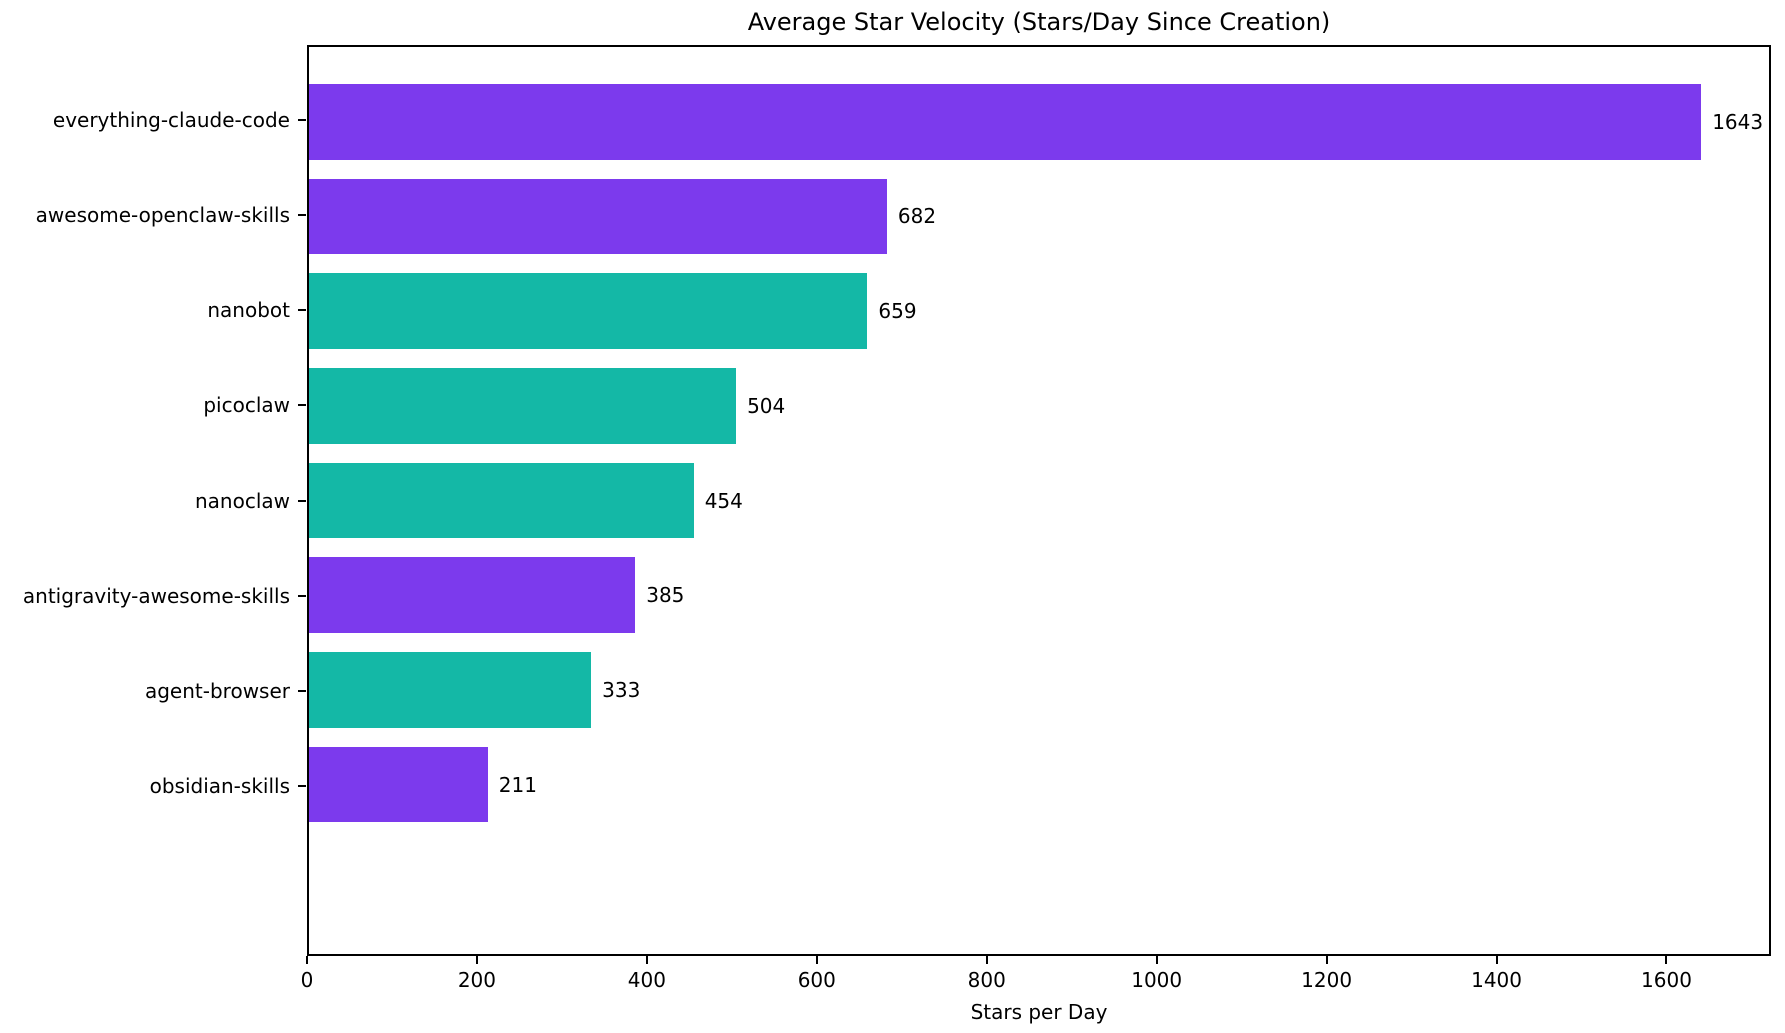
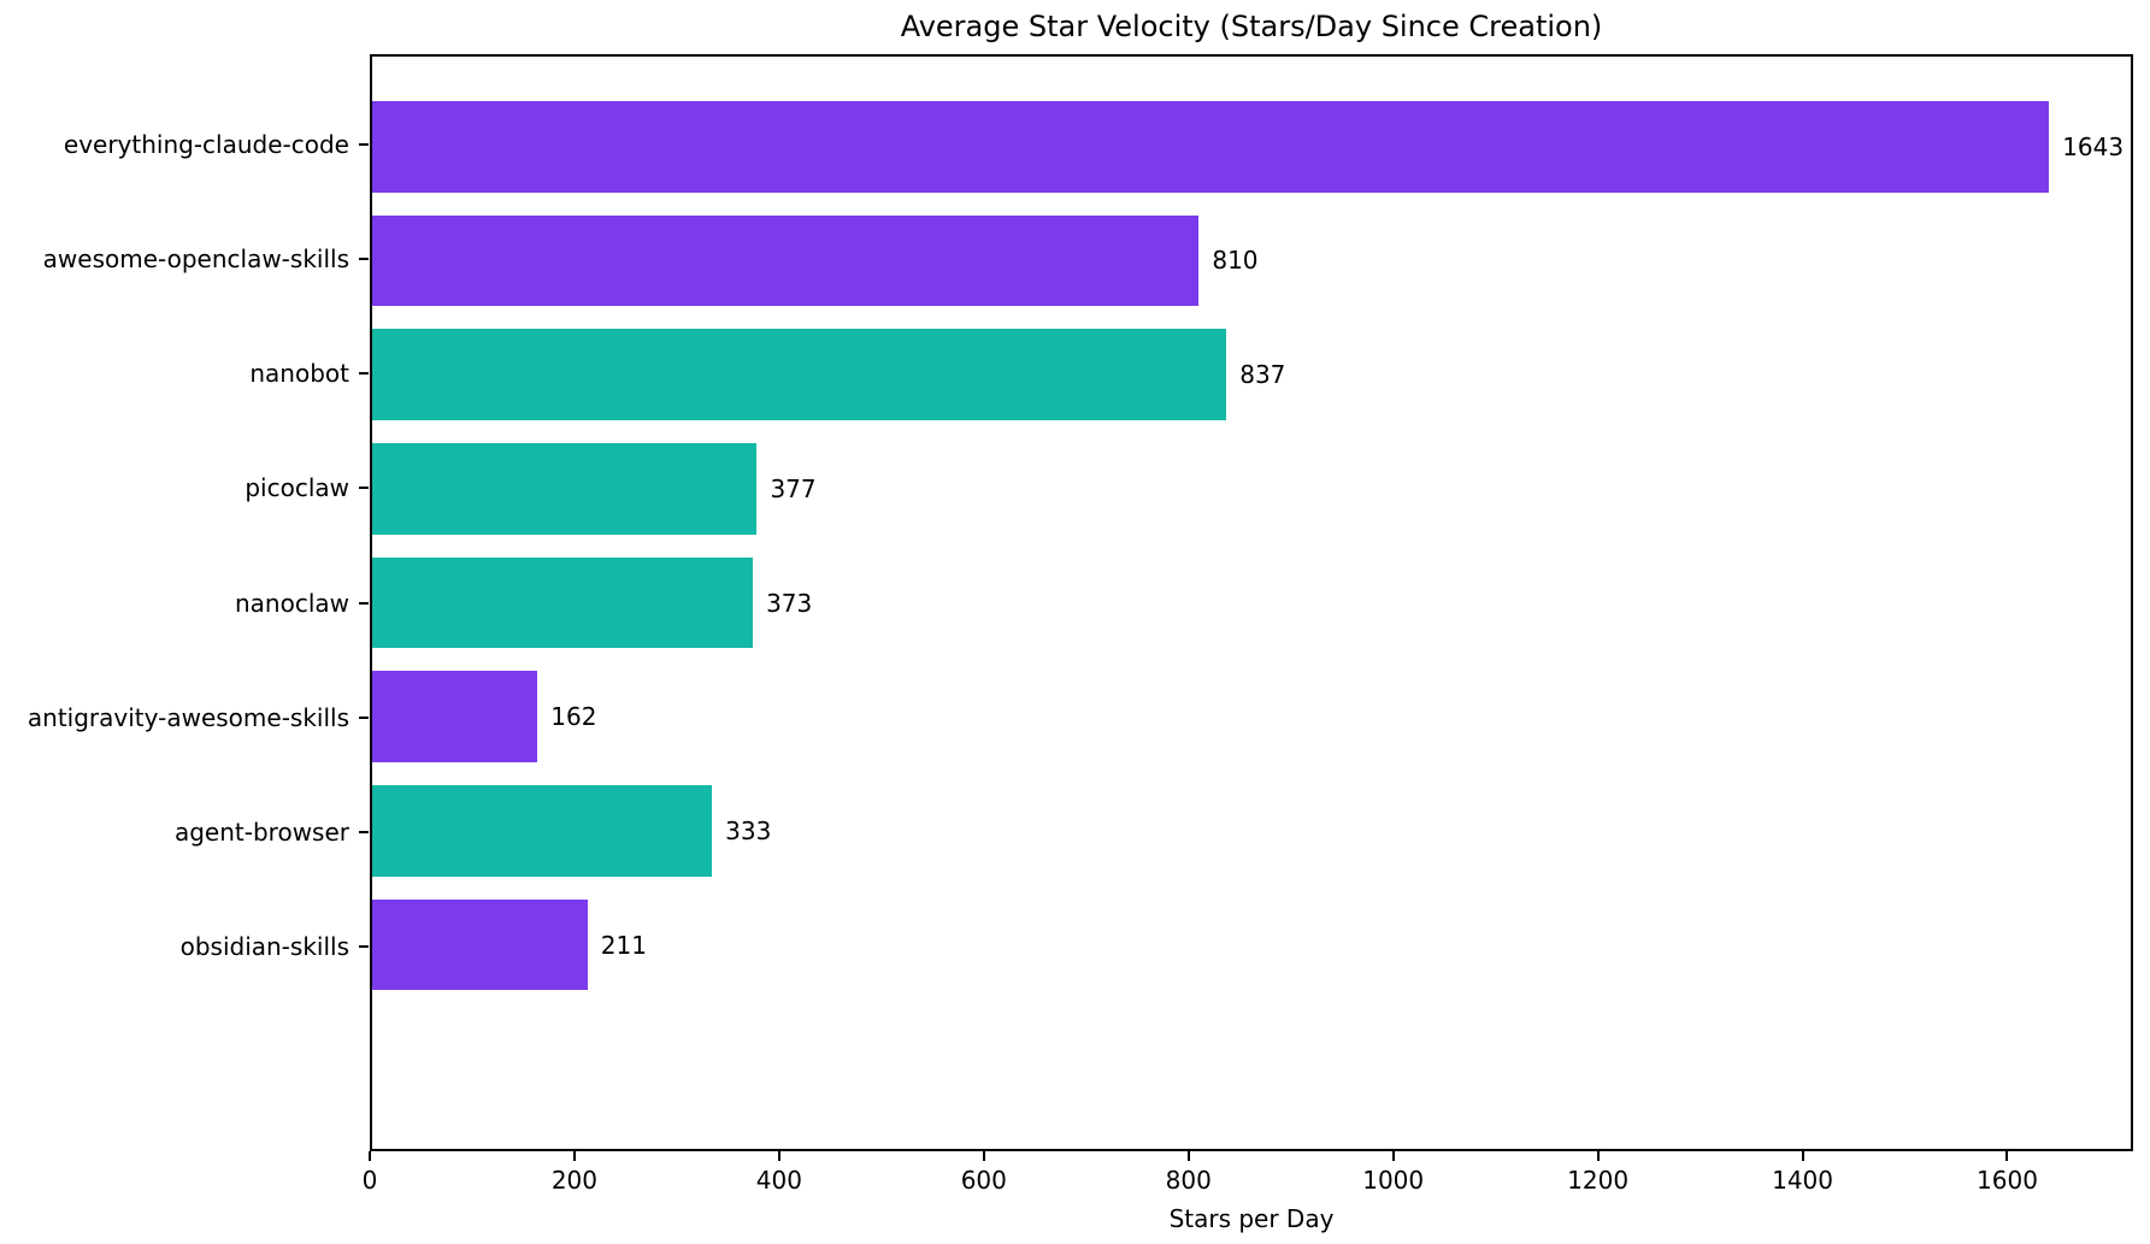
awesome-openclaw-skills: 682 -> 810
nanobot: 659 -> 837
picoclaw: 504 -> 377
nanoclaw: 454 -> 373
antigravity-awesome-skills: 385 -> 162
